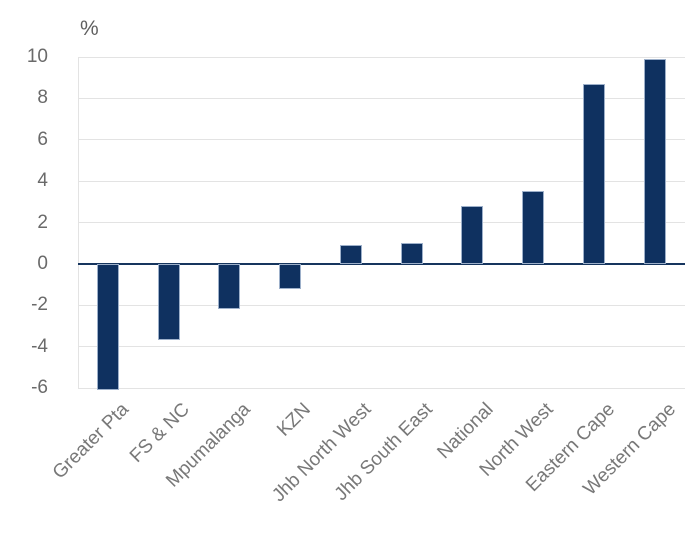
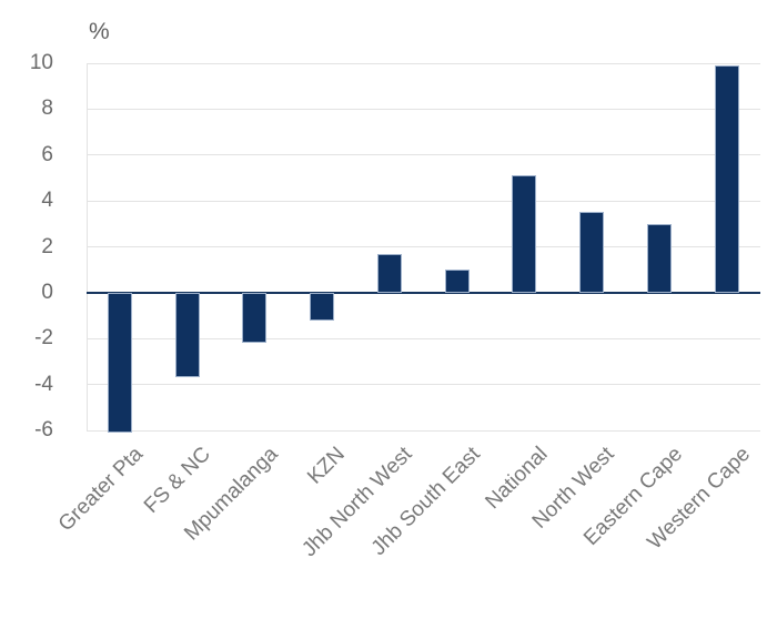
Jhb North West: 0.9 -> 1.7
National: 2.8 -> 5.1
Eastern Cape: 8.7 -> 3.0
